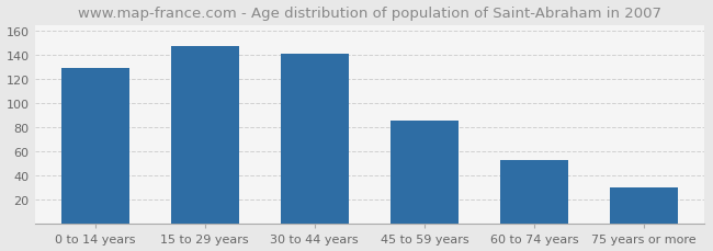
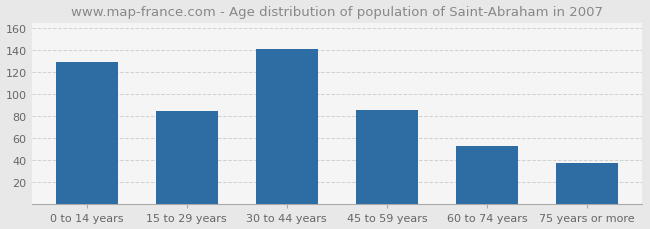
15 to 29 years: 148 -> 85
75 years or more: 30 -> 38
